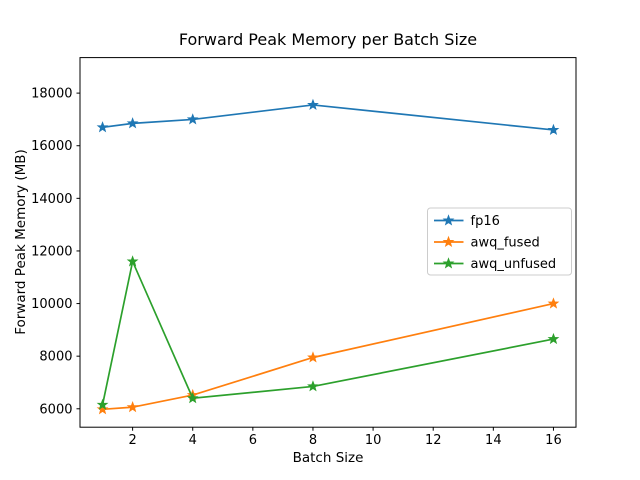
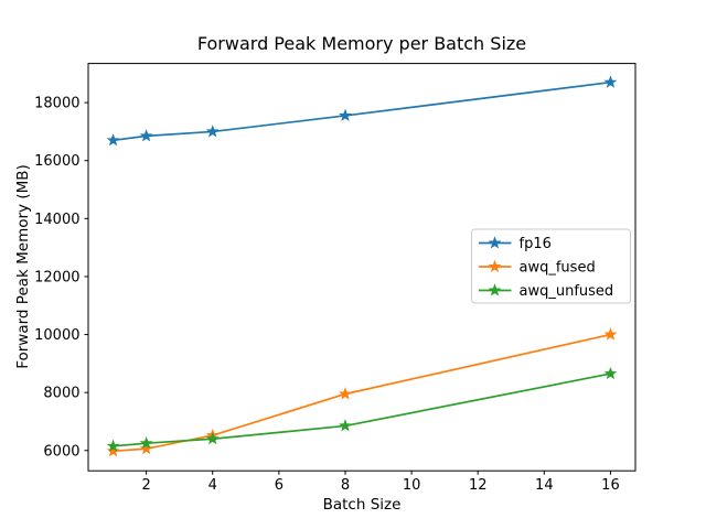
awq_unfused/2: 11600 -> 6200
fp16/16: 16600 -> 18700
